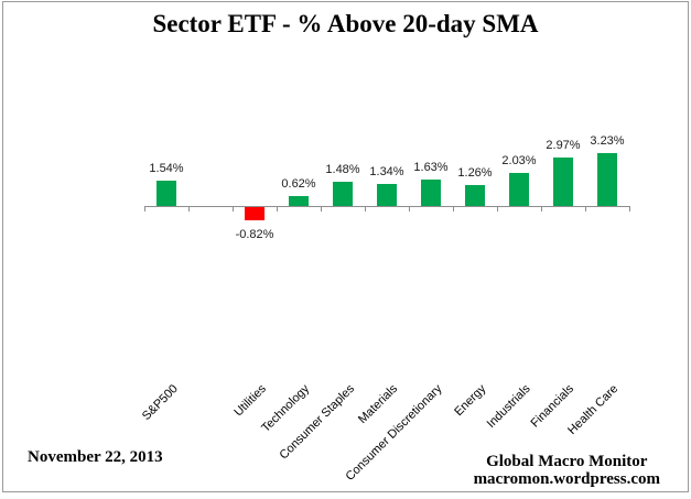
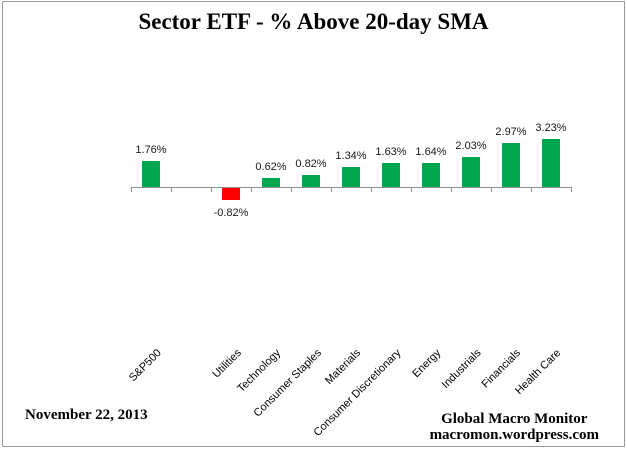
S&P500: 1.54% -> 1.76%
Consumer Staples: 1.48% -> 0.82%
Energy: 1.26% -> 1.64%
